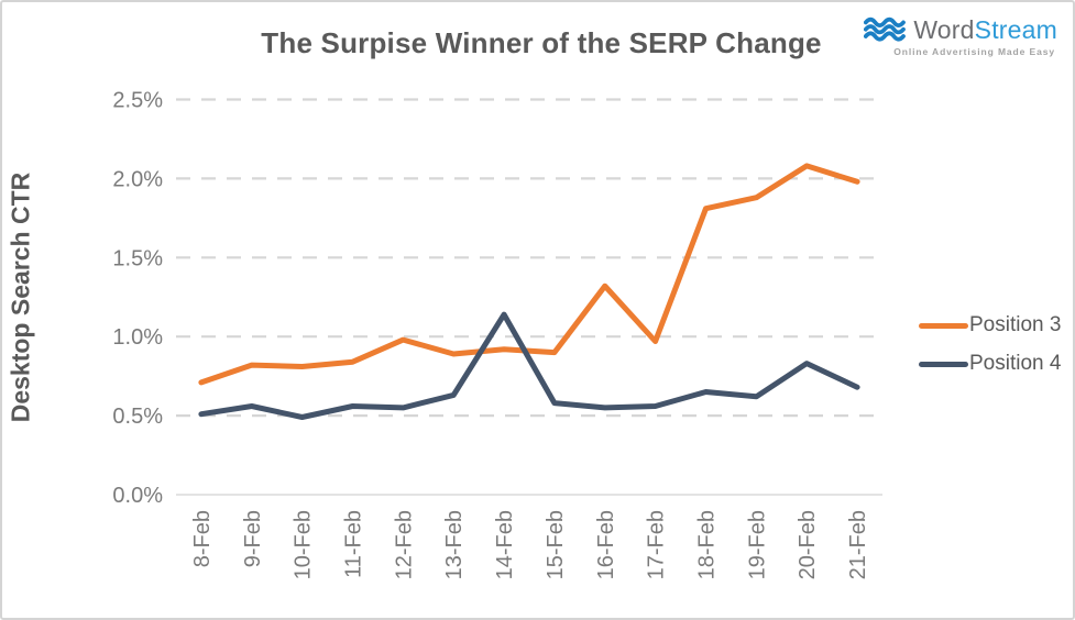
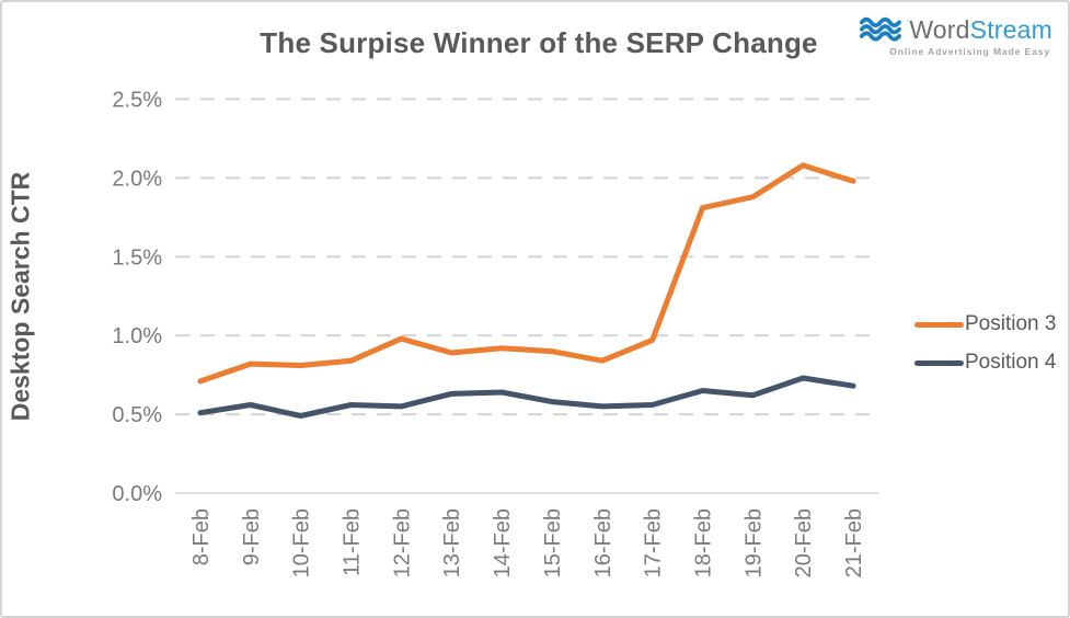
Position 4/14-Feb: 1.14% -> 0.64%
Position 3/16-Feb: 1.32% -> 0.84%
Position 4/20-Feb: 0.83% -> 0.73%
